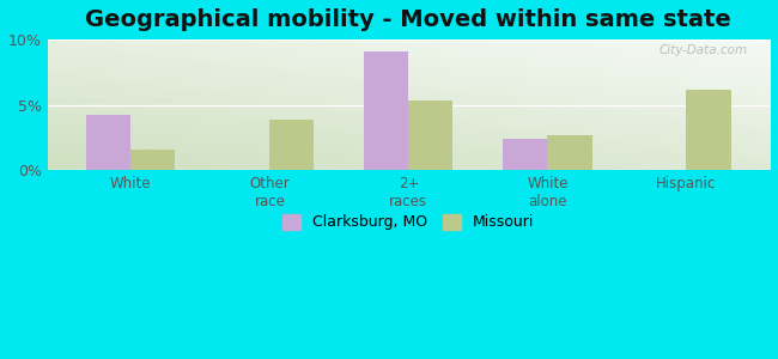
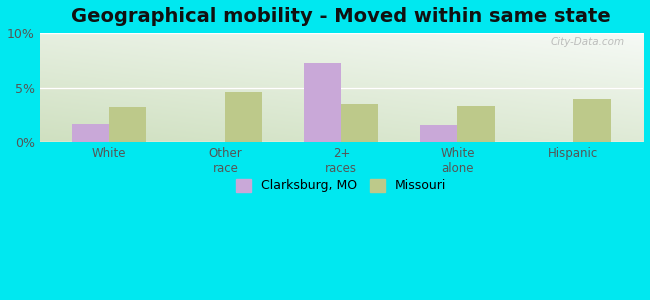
Clarksburg, MO/White: 4.2% -> 1.7%
Missouri/White: 1.6% -> 3.2%
Missouri/Other race: 3.9% -> 4.6%
Clarksburg, MO/2+ races: 9.1% -> 7.3%
Missouri/2+ races: 5.3% -> 3.5%
Clarksburg, MO/White alone: 2.4% -> 1.6%
Missouri/White alone: 2.7% -> 3.3%
Missouri/Hispanic: 6.2% -> 4.0%
